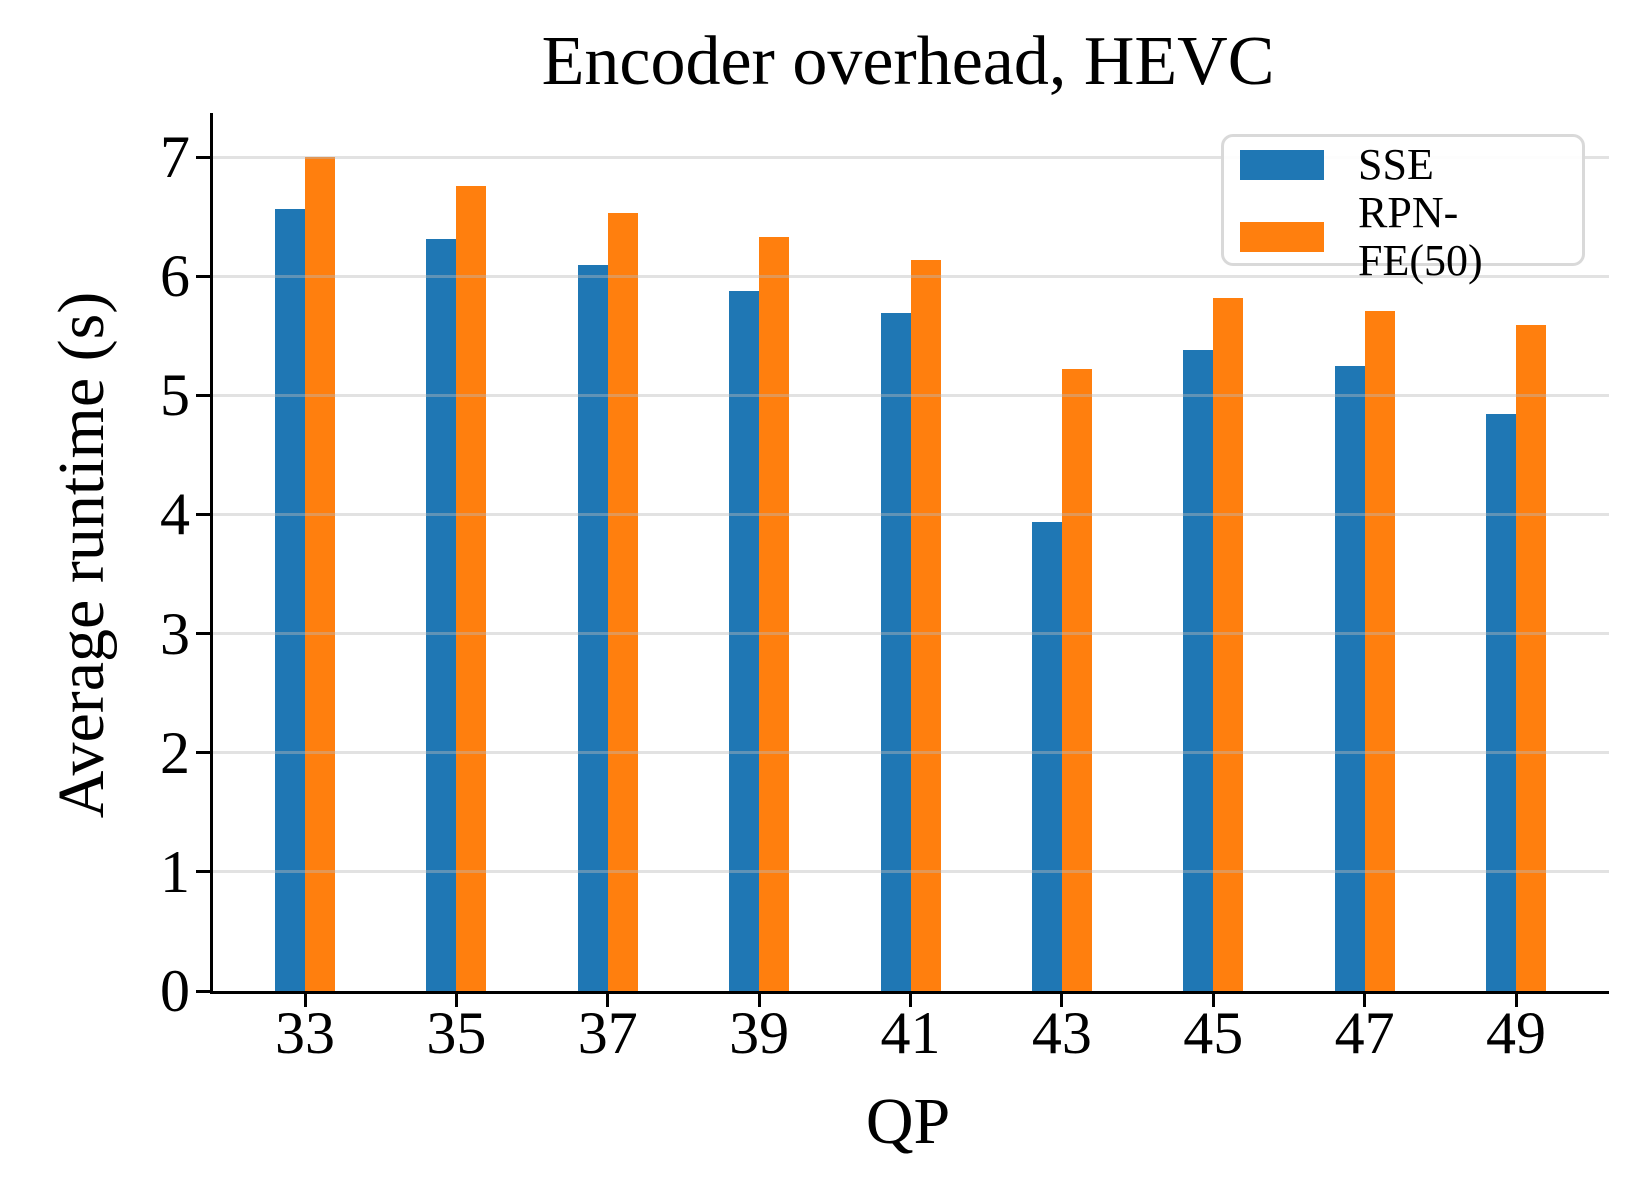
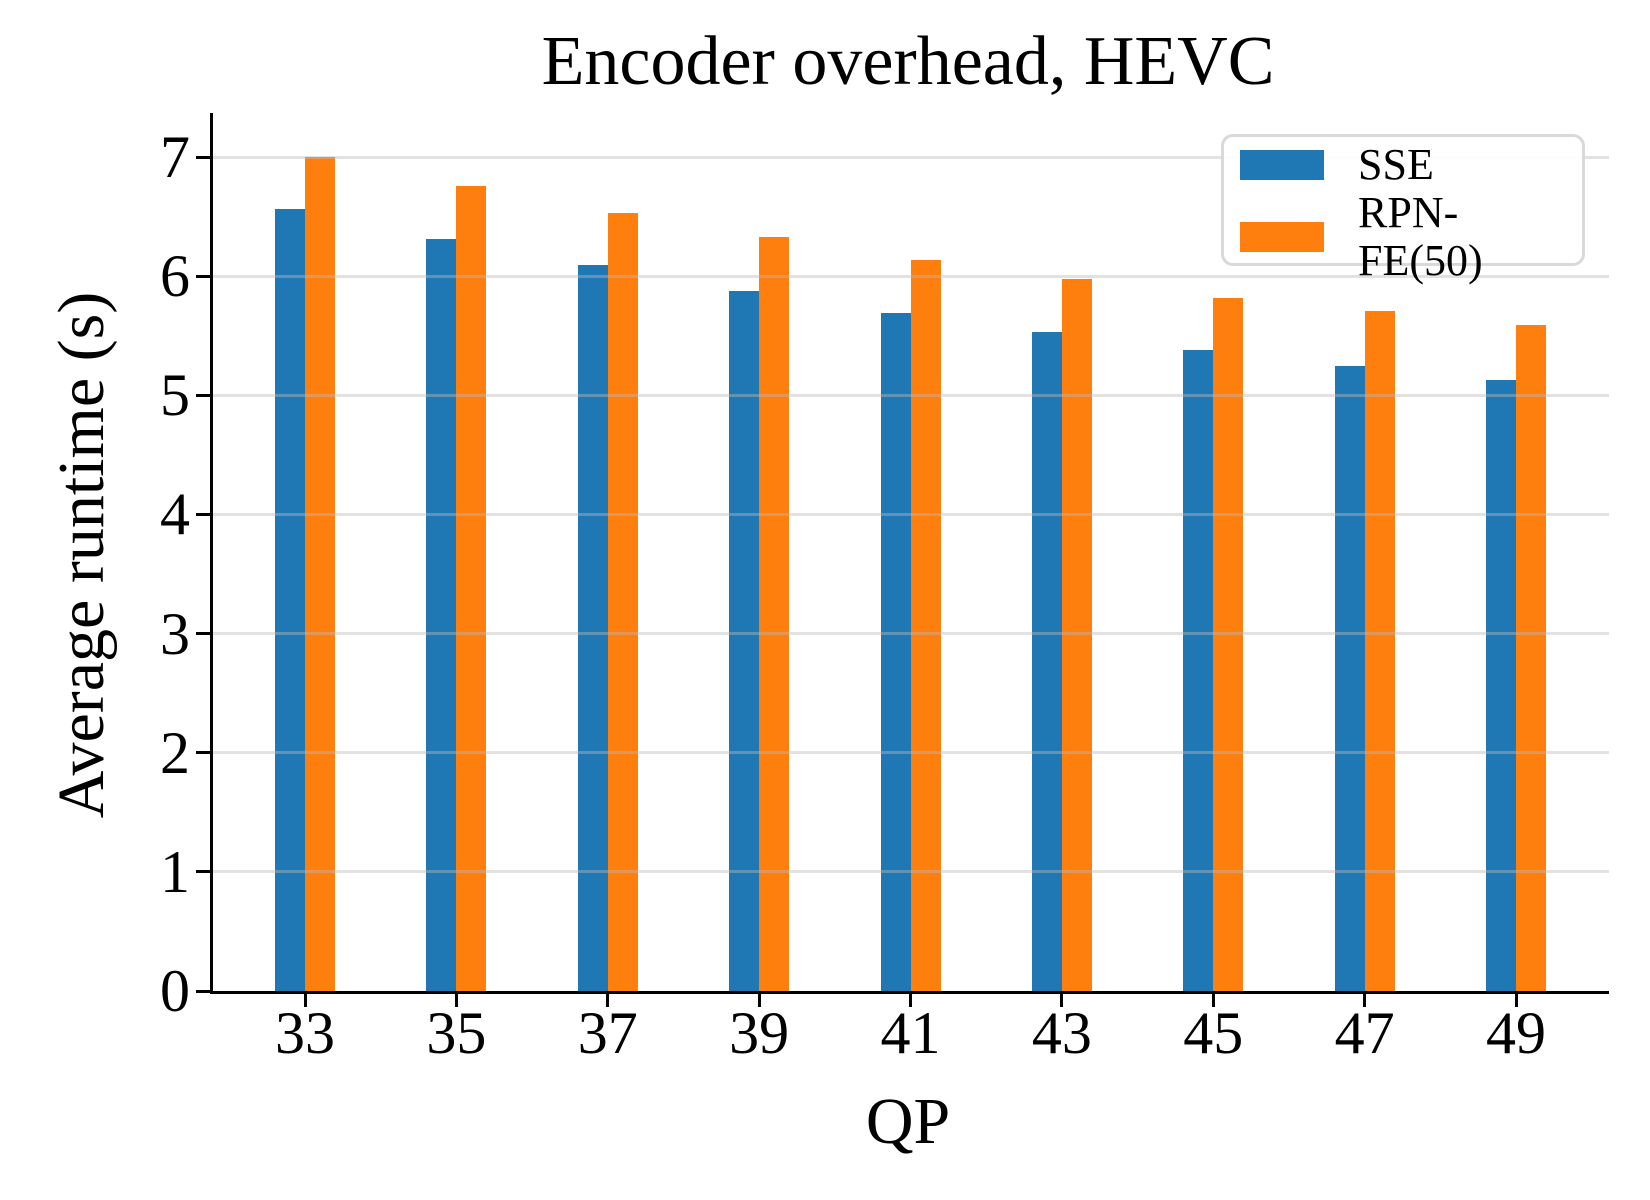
SSE/43: 3.94 -> 5.53
RPN-FE(50)/43: 5.22 -> 5.98
SSE/49: 4.84 -> 5.13
